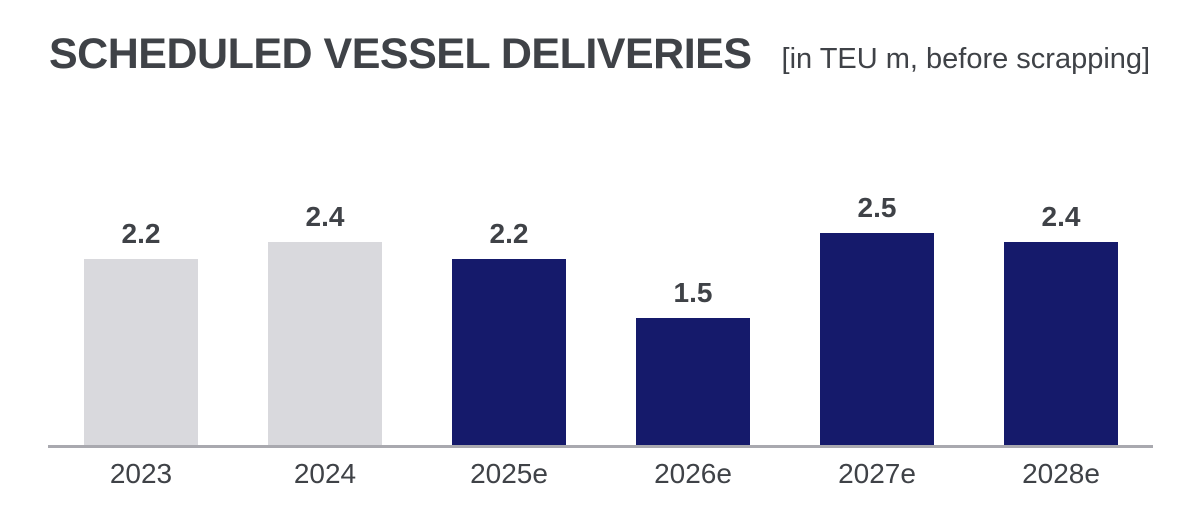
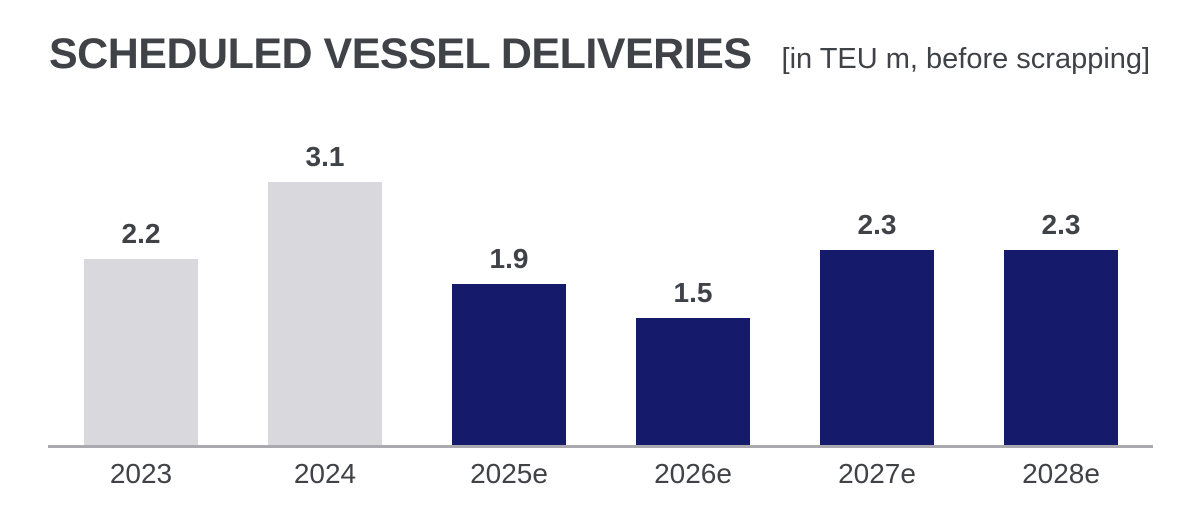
2024: 2.4 -> 3.1
2025e: 2.2 -> 1.9
2027e: 2.5 -> 2.3
2028e: 2.4 -> 2.3
